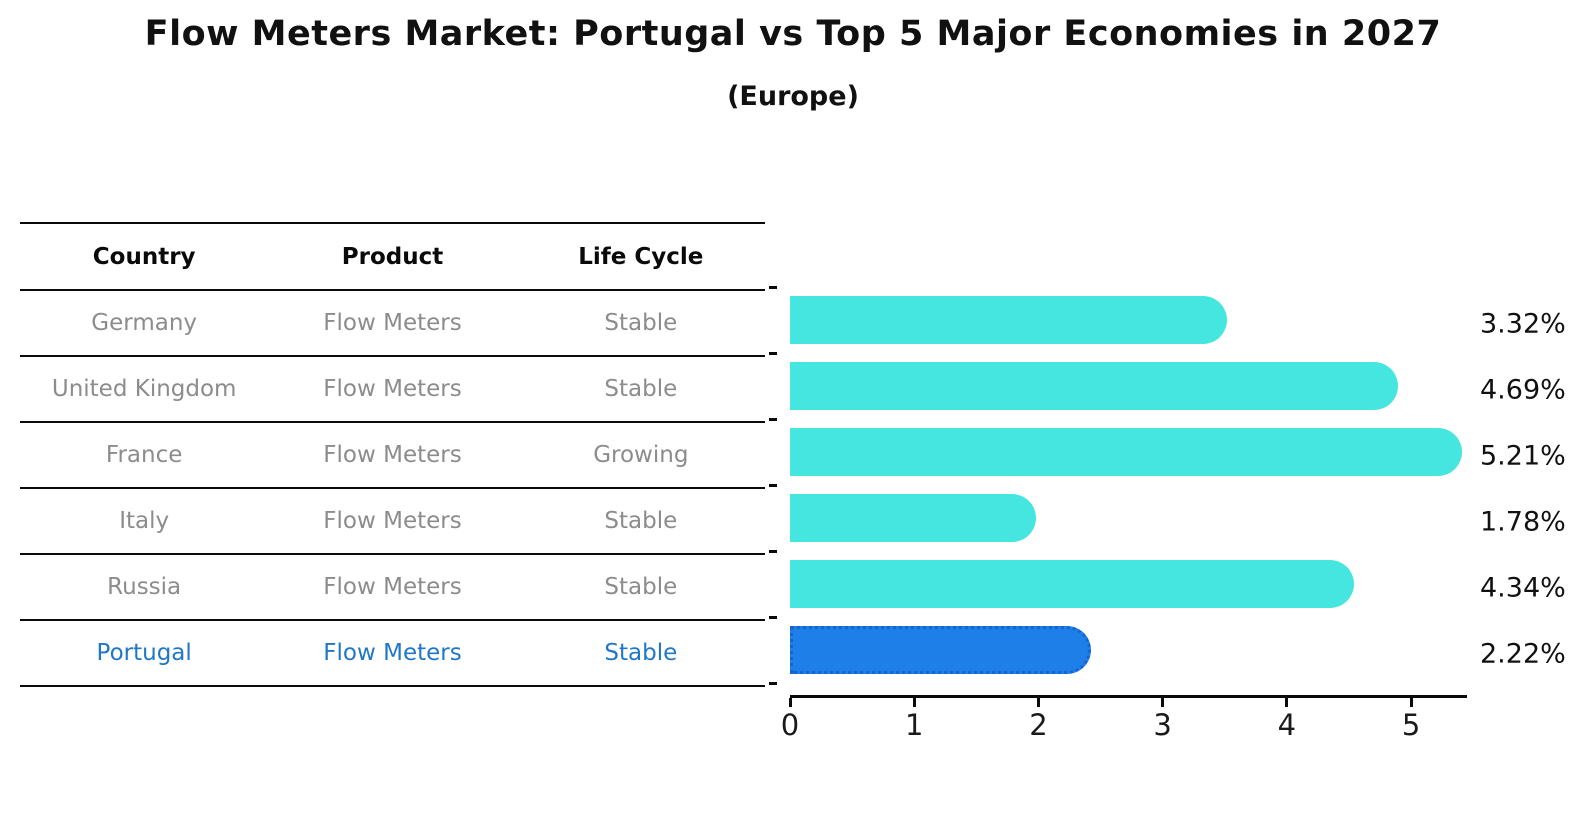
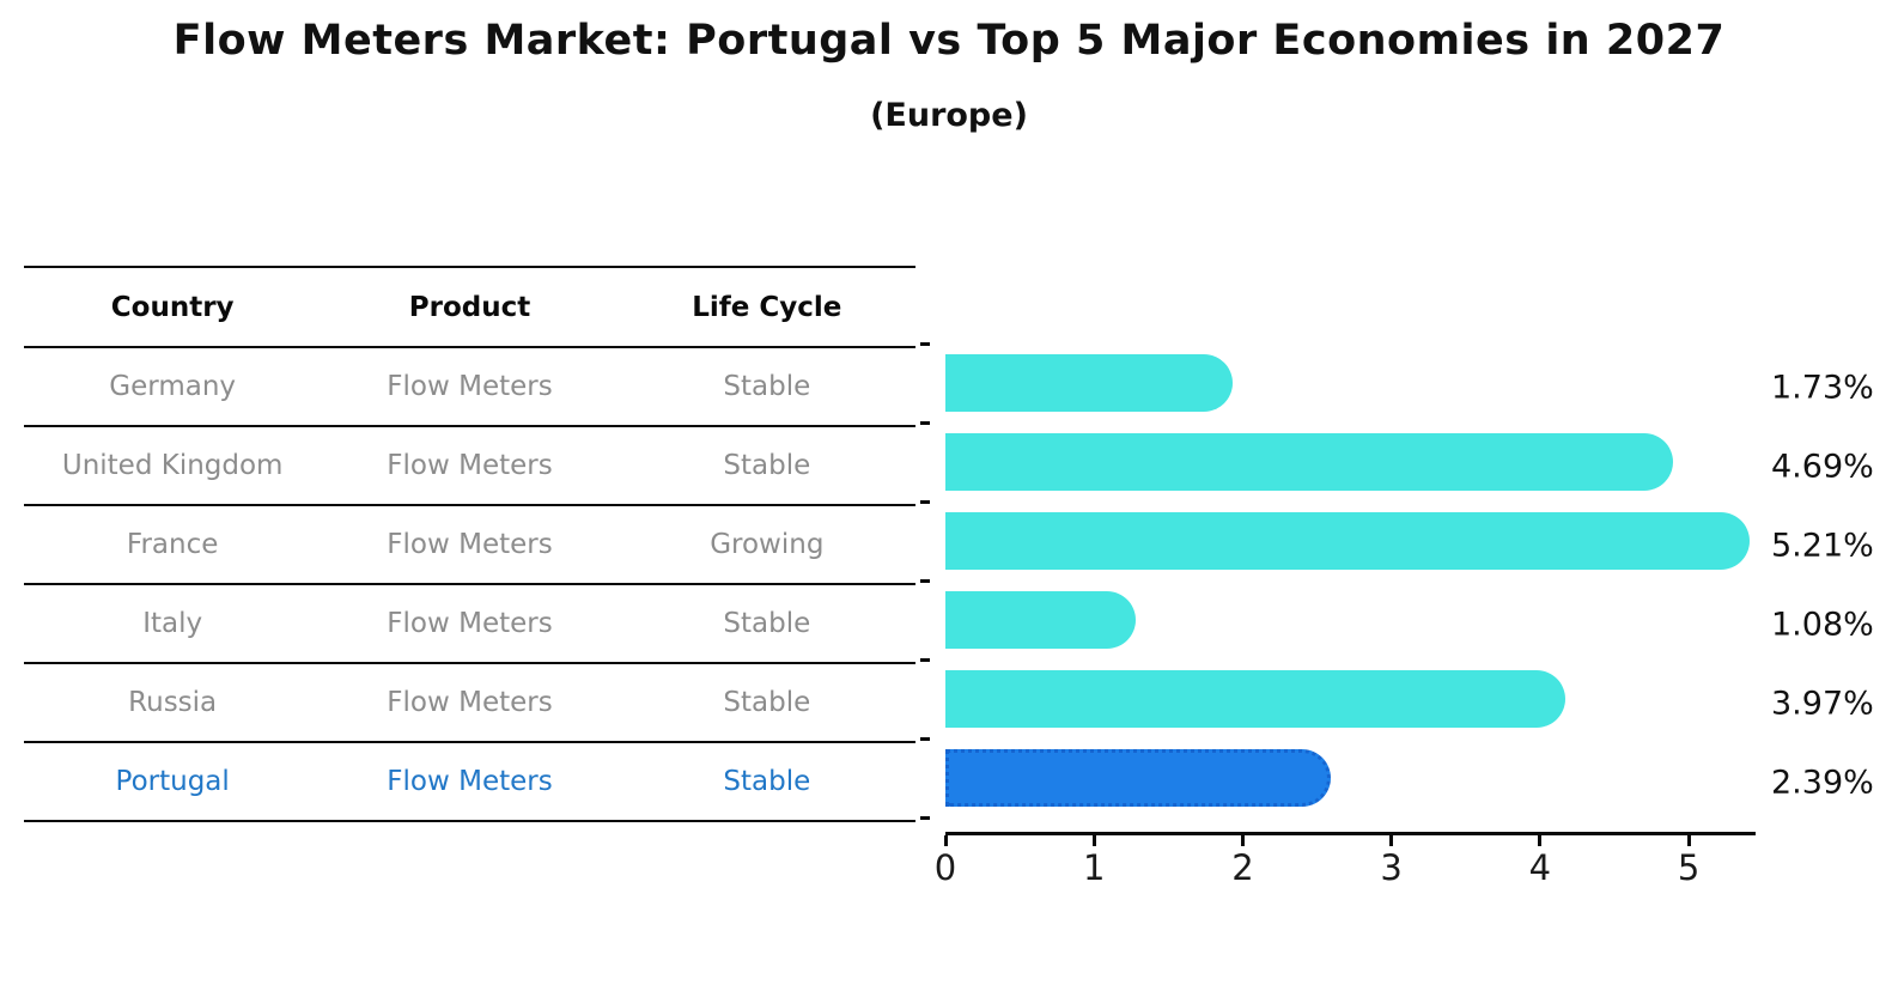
Germany: 3.32% -> 1.73%
Italy: 1.78% -> 1.08%
Russia: 4.34% -> 3.97%
Portugal: 2.22% -> 2.39%
